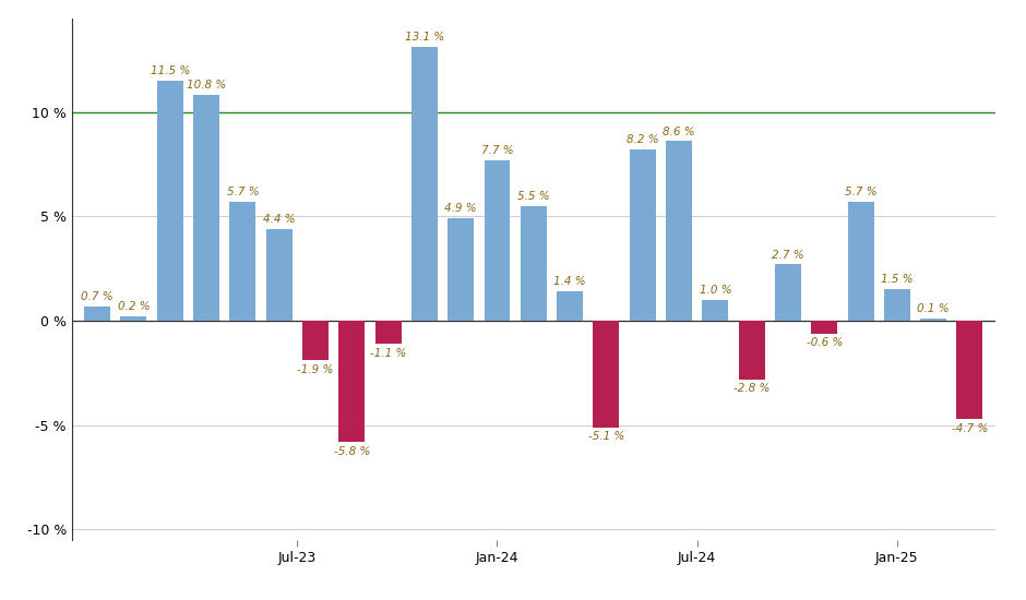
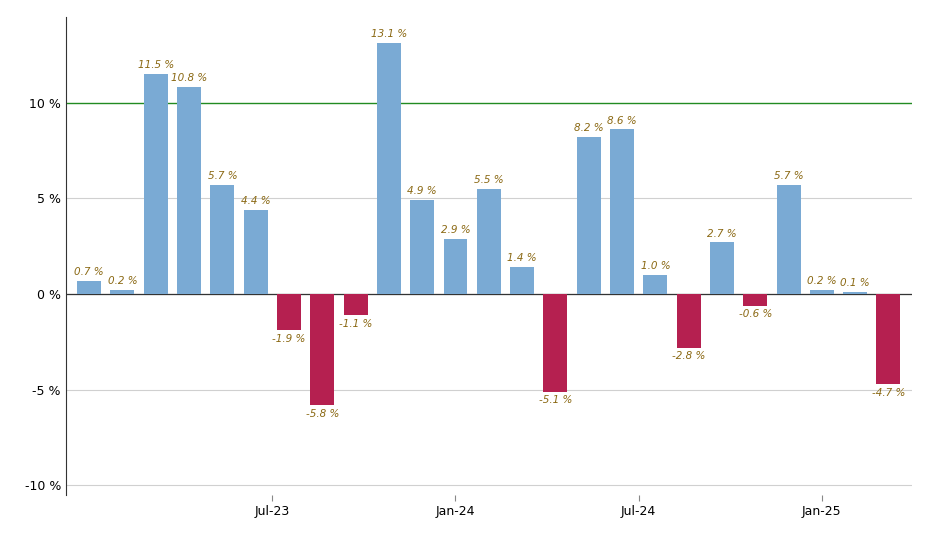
Jan-24: 7.7 -> 2.9
Jan-25: 1.5 -> 0.2
